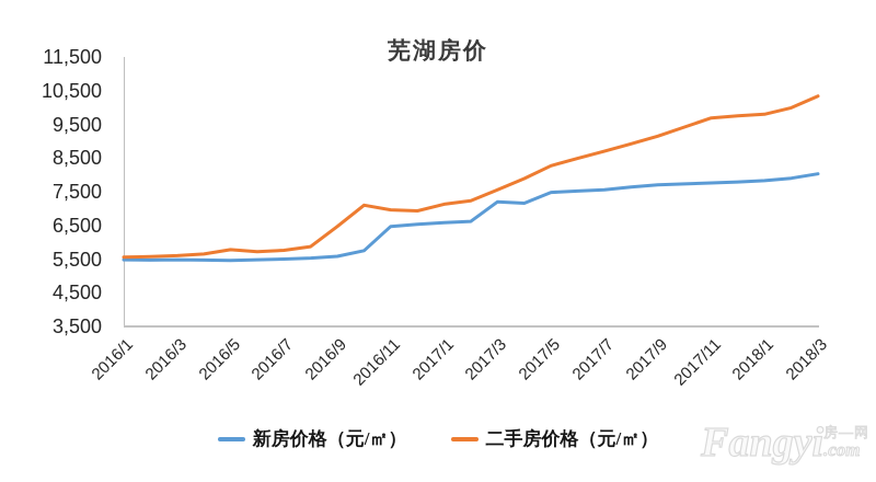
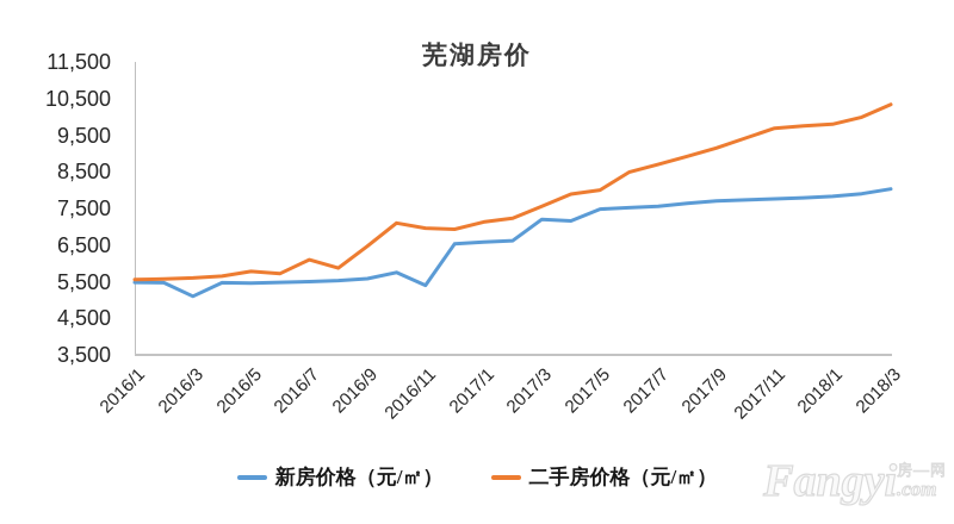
新房价格（元/㎡）/2016/3: 5500 -> 5100
二手房价格（元/㎡）/2016/7: 5800 -> 6100
新房价格（元/㎡）/2016/11: 6500 -> 5400
二手房价格（元/㎡）/2017/5: 8300 -> 8000
